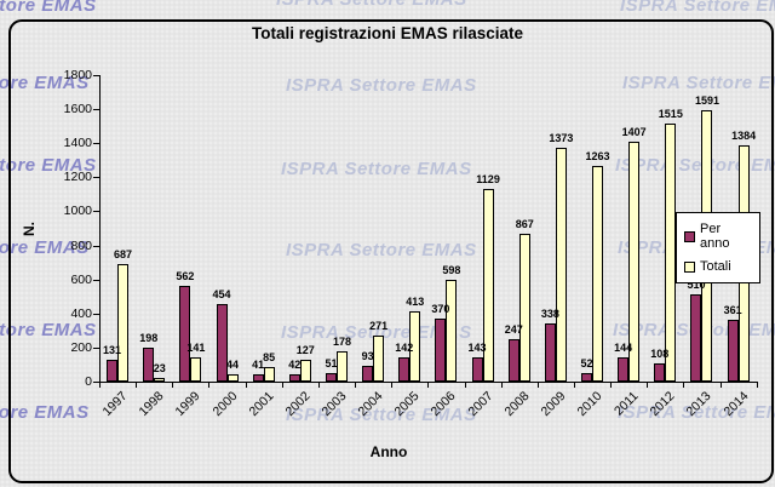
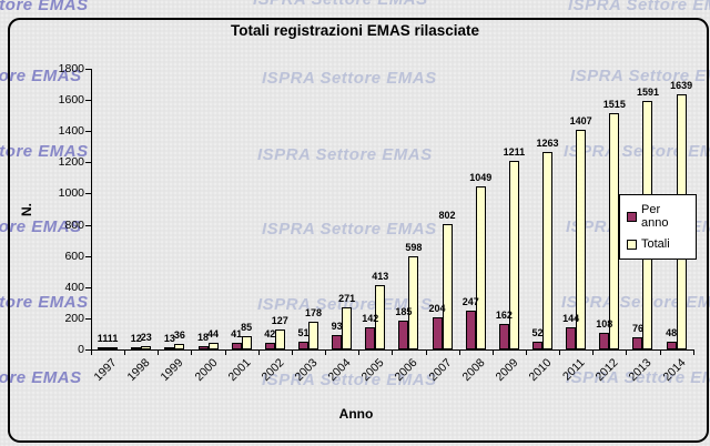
Per anno/1997: 131 -> 11
Totali/1997: 687 -> 11
Per anno/1998: 198 -> 12
Per anno/1999: 562 -> 13
Totali/1999: 141 -> 36
Per anno/2000: 454 -> 18
Per anno/2006: 370 -> 185
Per anno/2007: 143 -> 204
Totali/2007: 1129 -> 802
Totali/2008: 867 -> 1049
Per anno/2009: 338 -> 162
Totali/2009: 1373 -> 1211
Per anno/2013: 510 -> 76
Per anno/2014: 361 -> 48
Totali/2014: 1384 -> 1639
